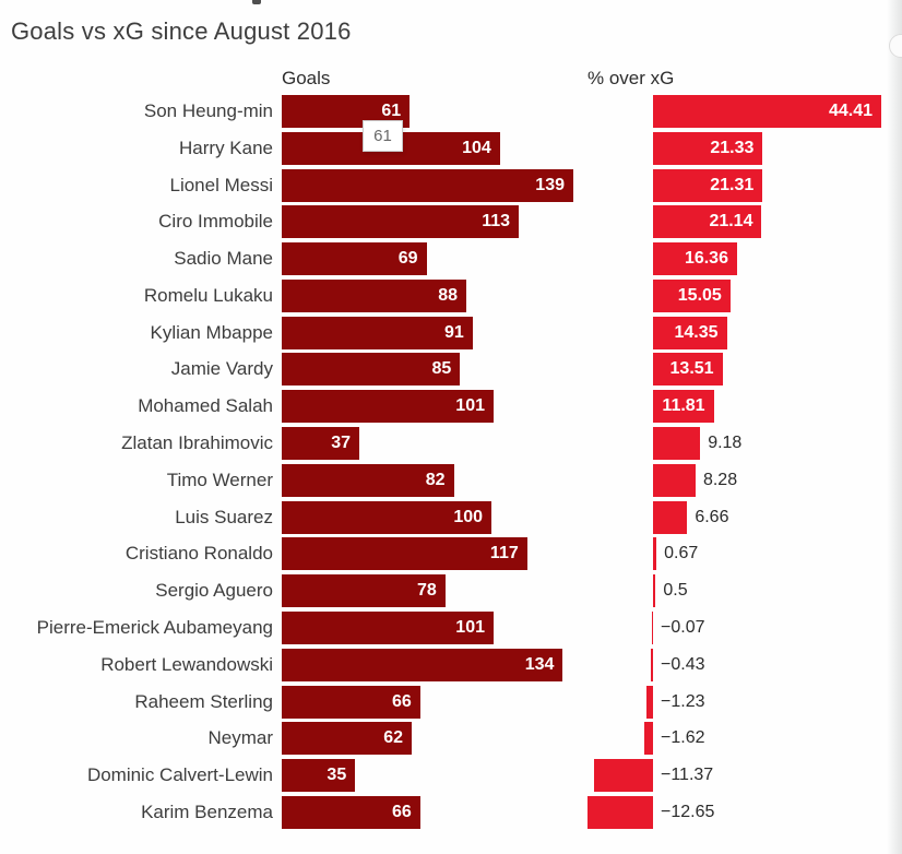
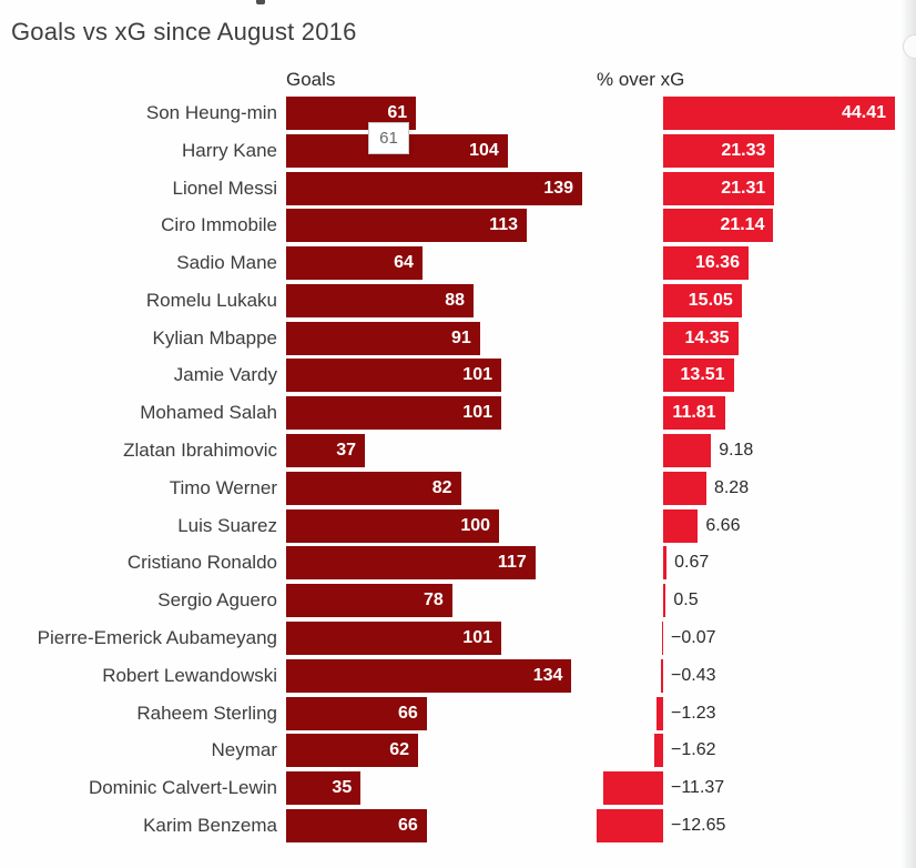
Goals/Sadio Mane: 69 -> 64
Goals/Jamie Vardy: 85 -> 101
